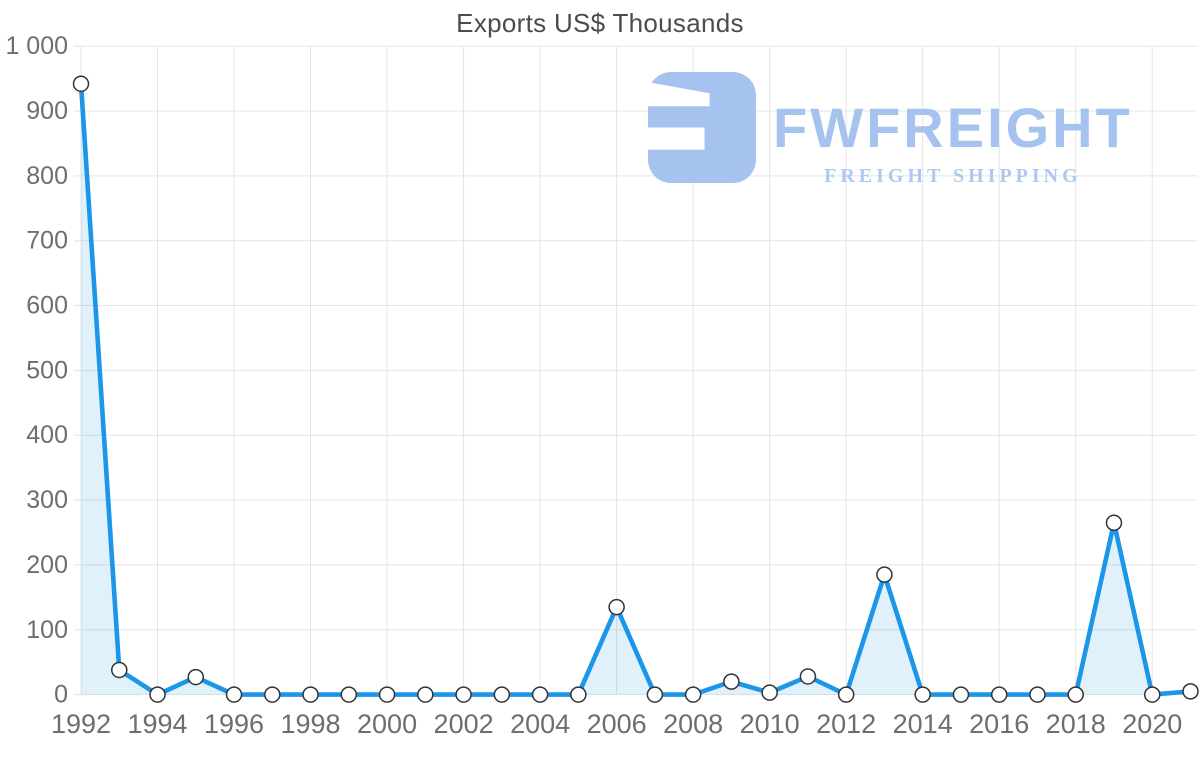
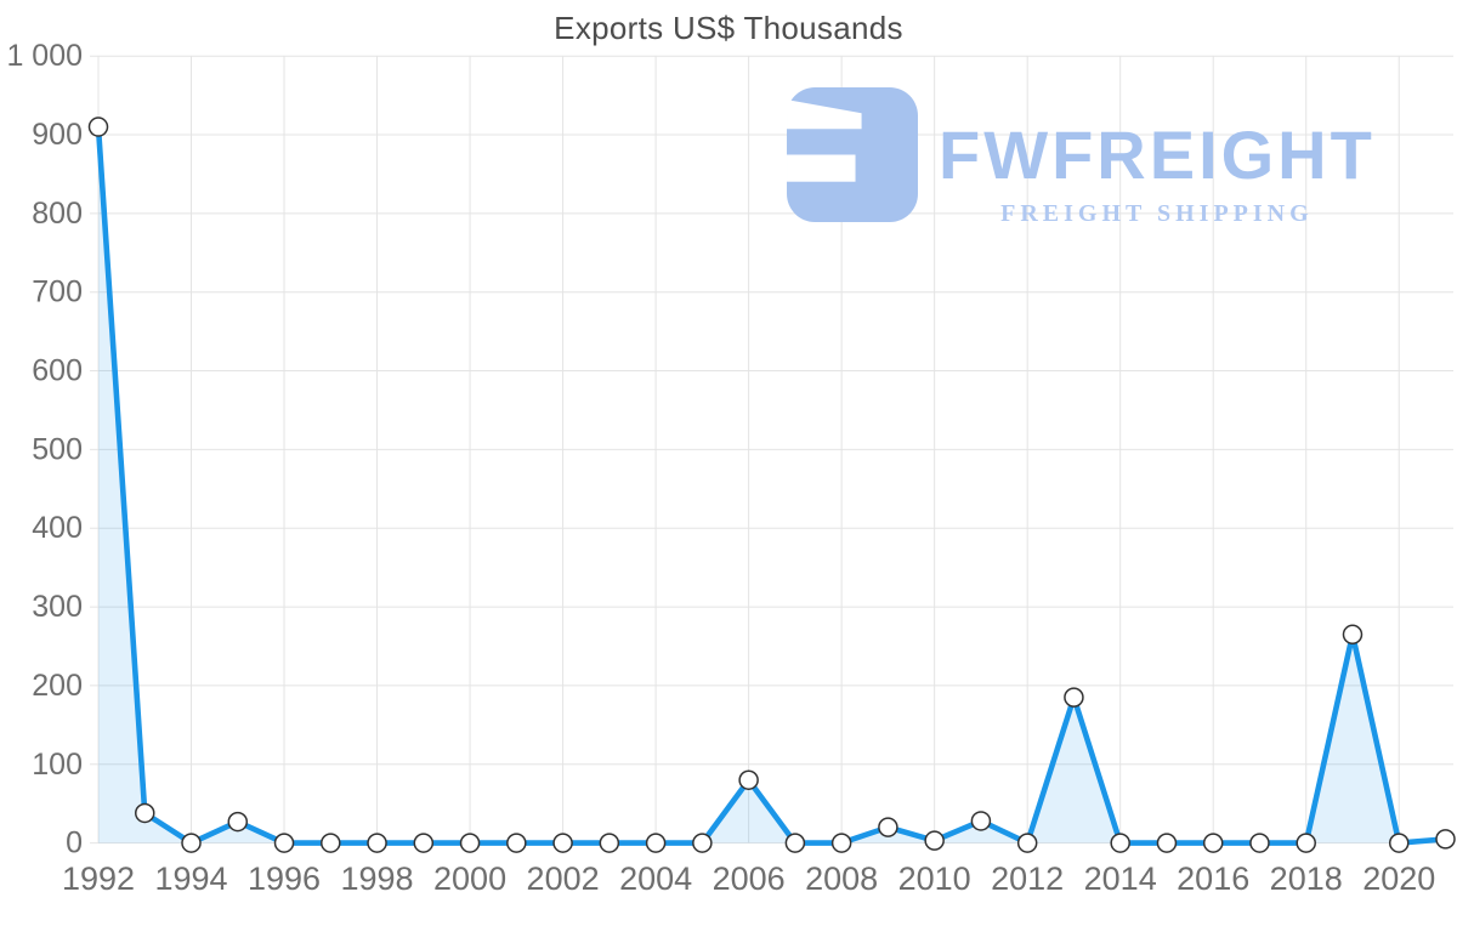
1992: 940 -> 910
2006: 140 -> 80
